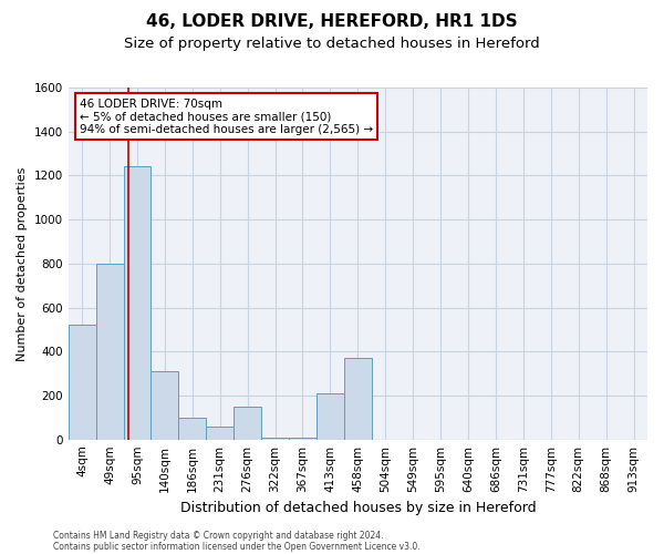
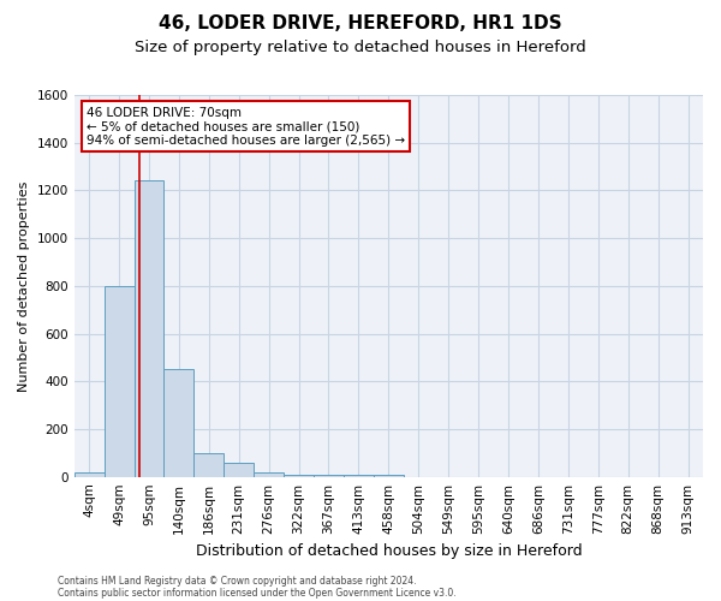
4sqm: 520 -> 20
140sqm: 310 -> 450
276sqm: 150 -> 20
413sqm: 210 -> 10
458sqm: 370 -> 10
